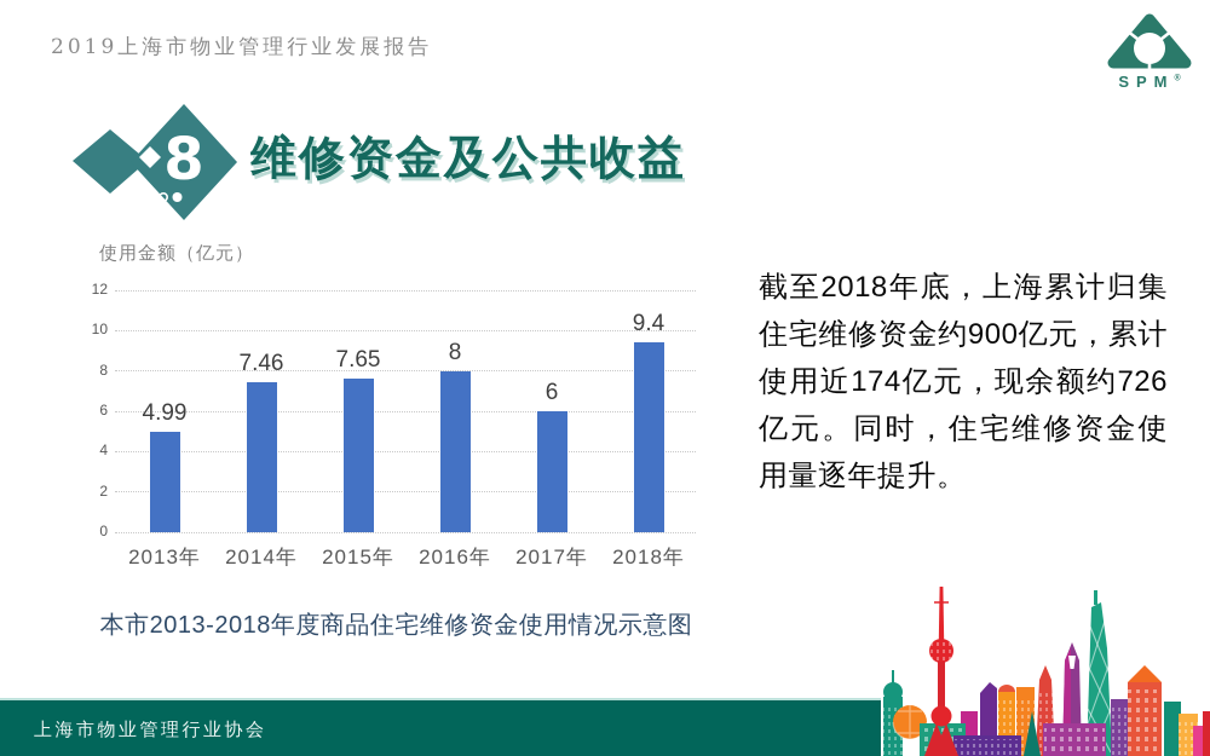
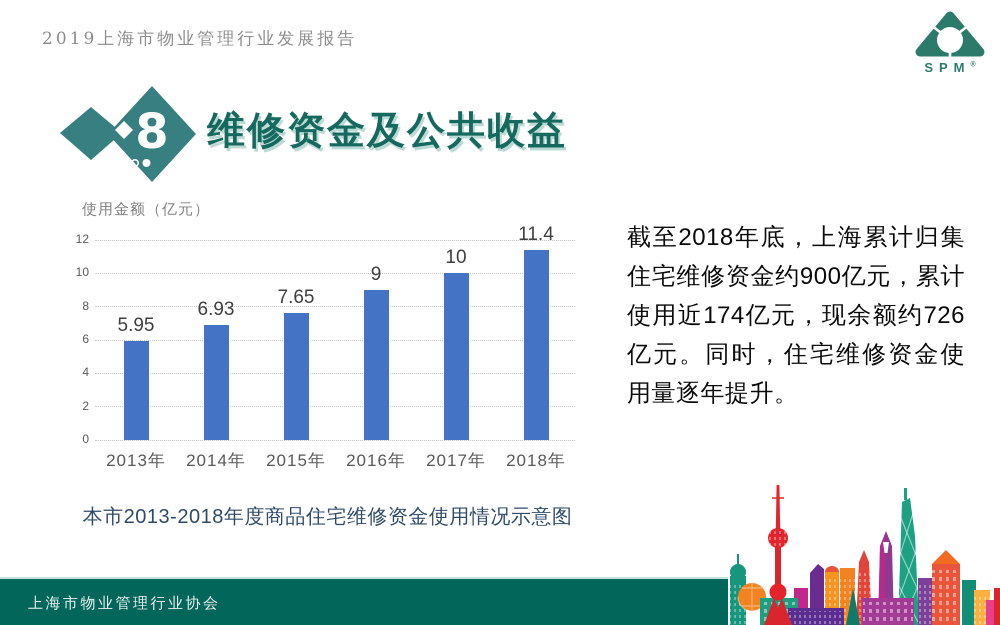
2013年: 4.99 -> 5.95
2014年: 7.46 -> 6.93
2016年: 8 -> 9
2017年: 6 -> 10
2018年: 9.4 -> 11.4
